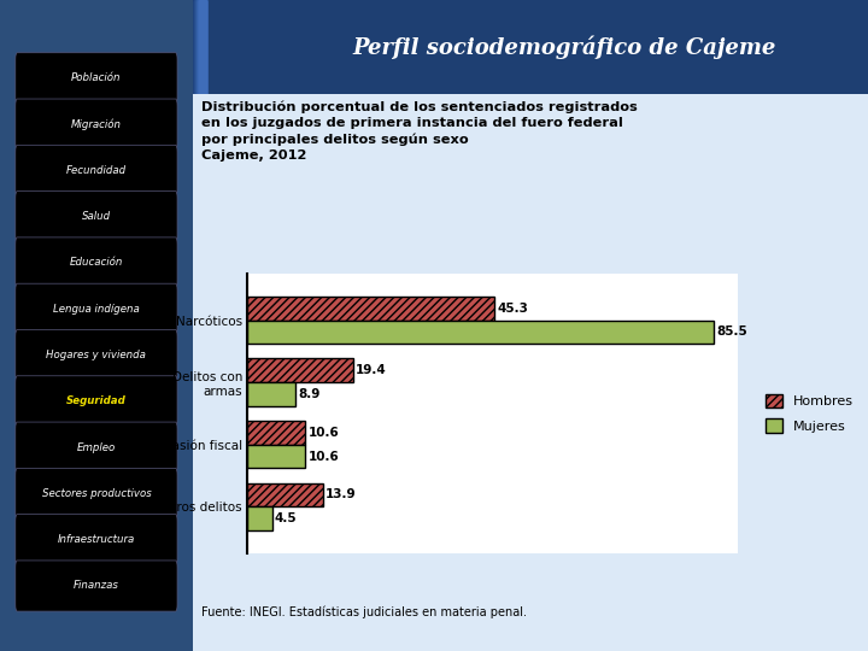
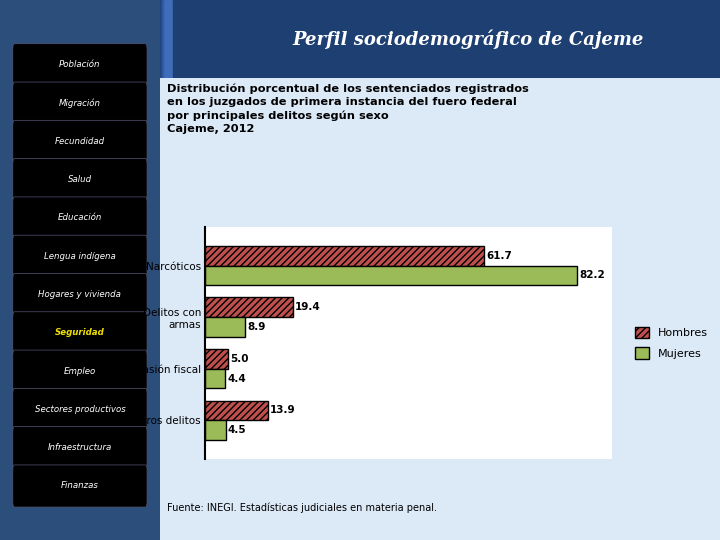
Hombres/Narcóticos: 45.3 -> 61.7
Mujeres/Narcóticos: 85.5 -> 82.2
Hombres/Evasión fiscal: 10.6 -> 5.0
Mujeres/Evasión fiscal: 10.6 -> 4.4
